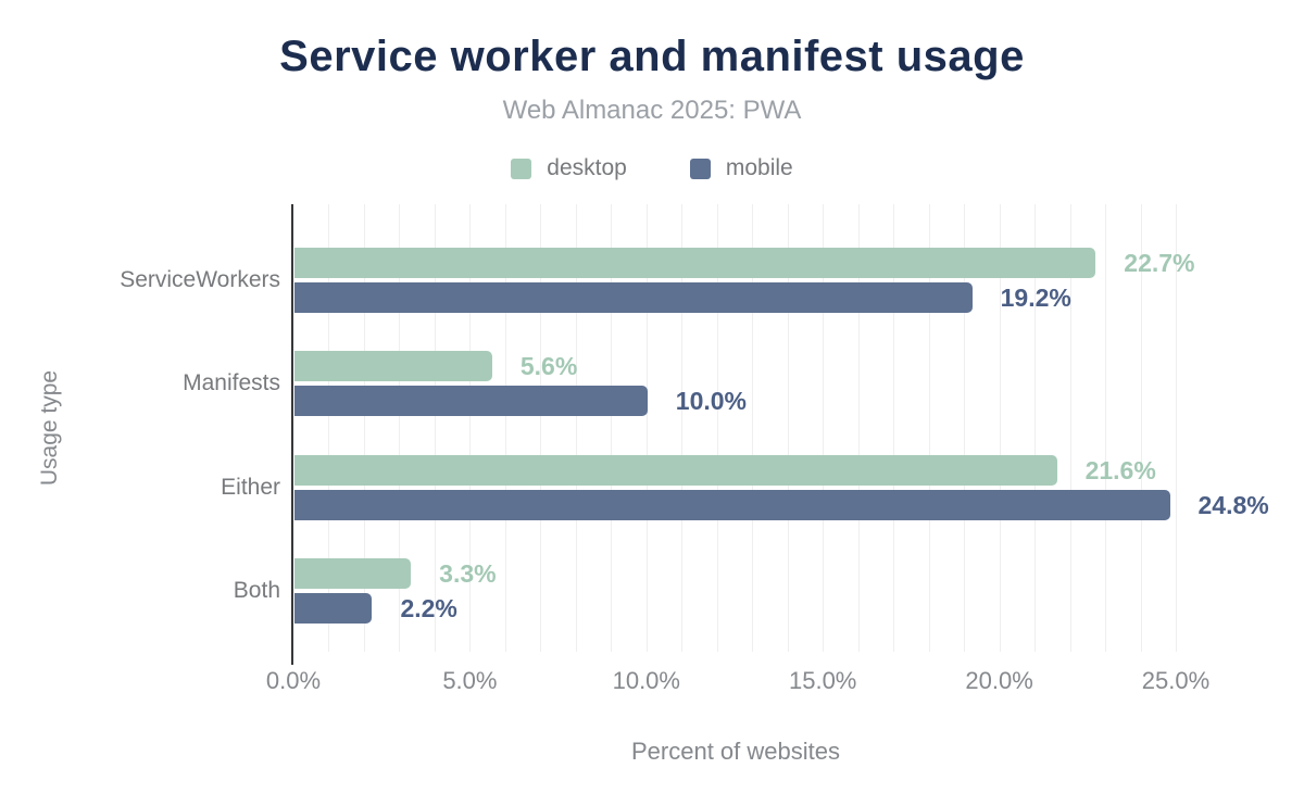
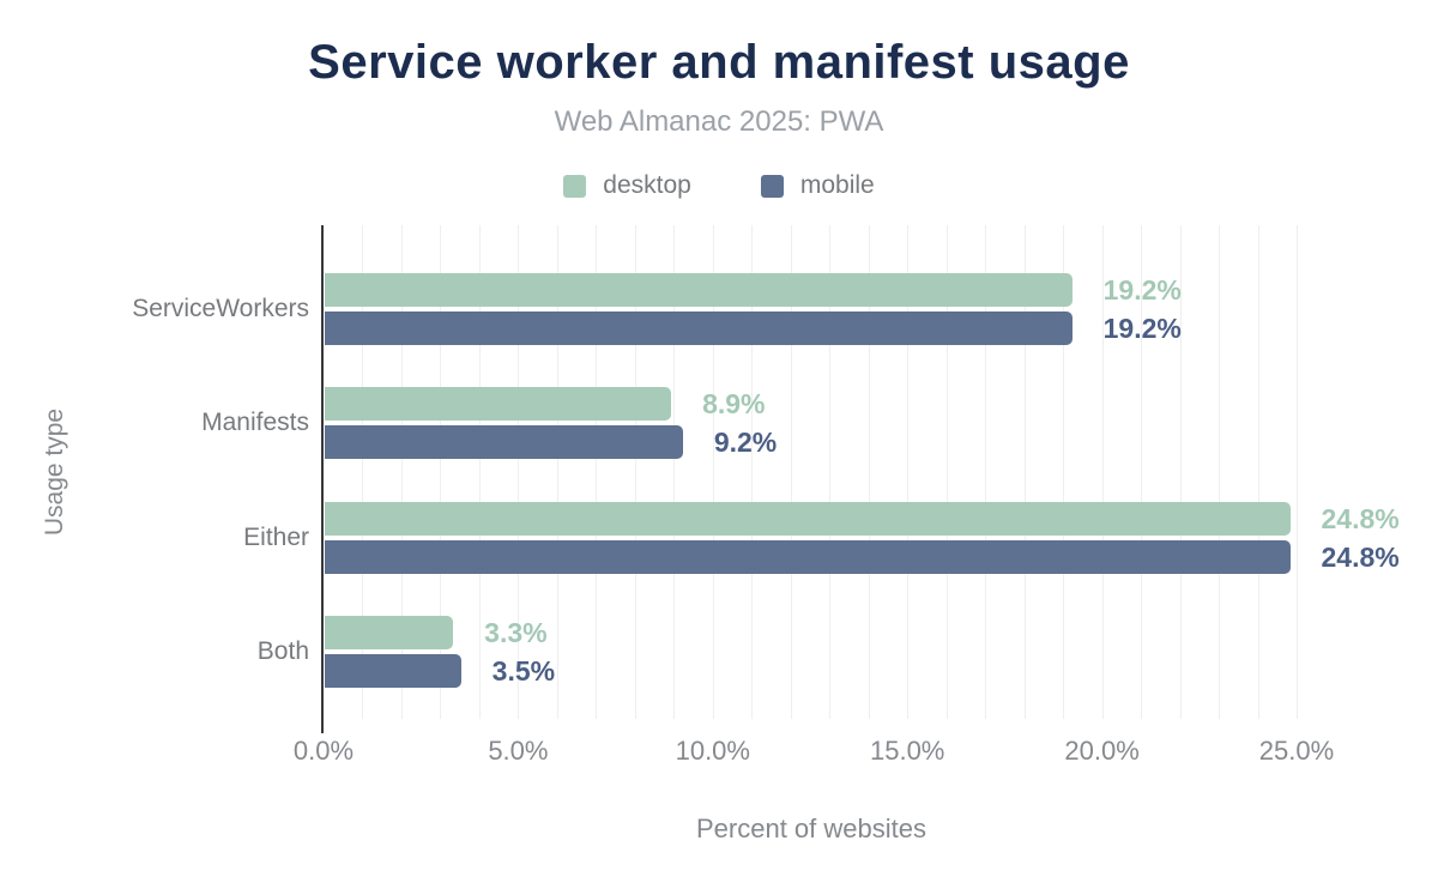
desktop/ServiceWorkers: 22.7% -> 19.2%
desktop/Manifests: 5.6% -> 8.9%
mobile/Manifests: 10.0% -> 9.2%
desktop/Either: 21.6% -> 24.8%
mobile/Both: 2.2% -> 3.5%
